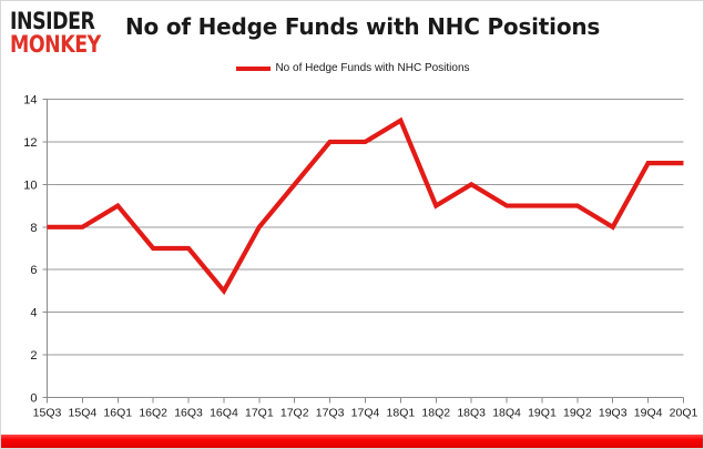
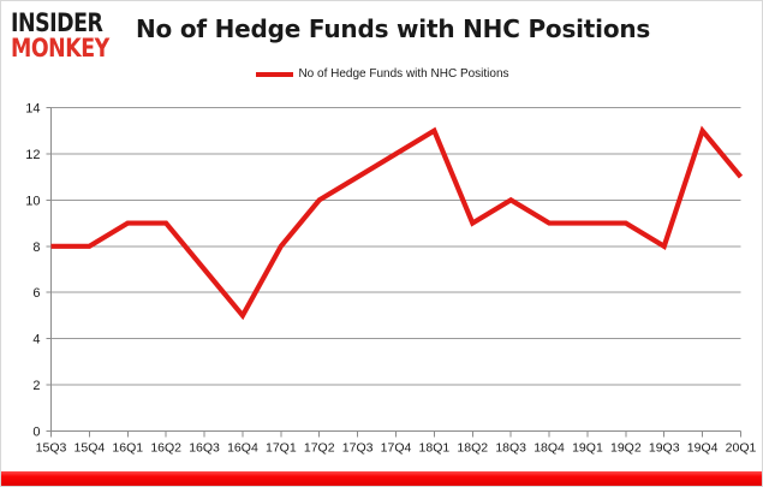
16Q2: 7 -> 9
17Q3: 12 -> 11
19Q4: 11 -> 13
